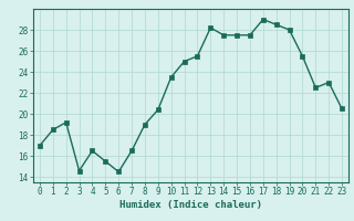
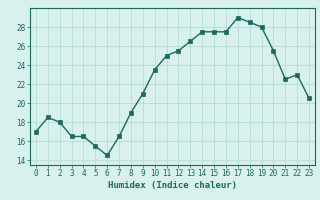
2: 19.2 -> 18.0
3: 14.6 -> 16.5
9: 20.4 -> 21.0
13: 28.2 -> 26.5
